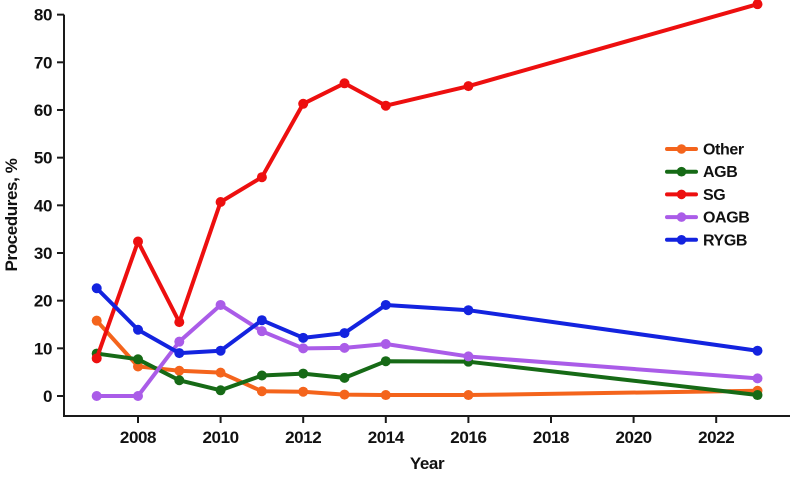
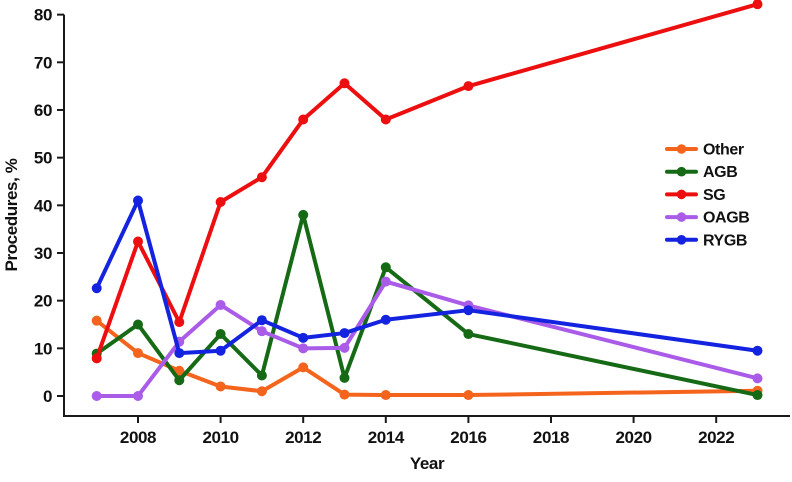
Other/2008: 6 -> 9
AGB/2008: 8 -> 15
RYGB/2008: 14 -> 41
Other/2010: 5 -> 2
AGB/2010: 1 -> 13
Other/2012: 1 -> 6
AGB/2012: 5 -> 38
SG/2012: 61 -> 58
AGB/2014: 7 -> 27
SG/2014: 61 -> 58
OAGB/2014: 11 -> 24
RYGB/2014: 19 -> 16
AGB/2016: 7 -> 13
OAGB/2016: 8 -> 19
